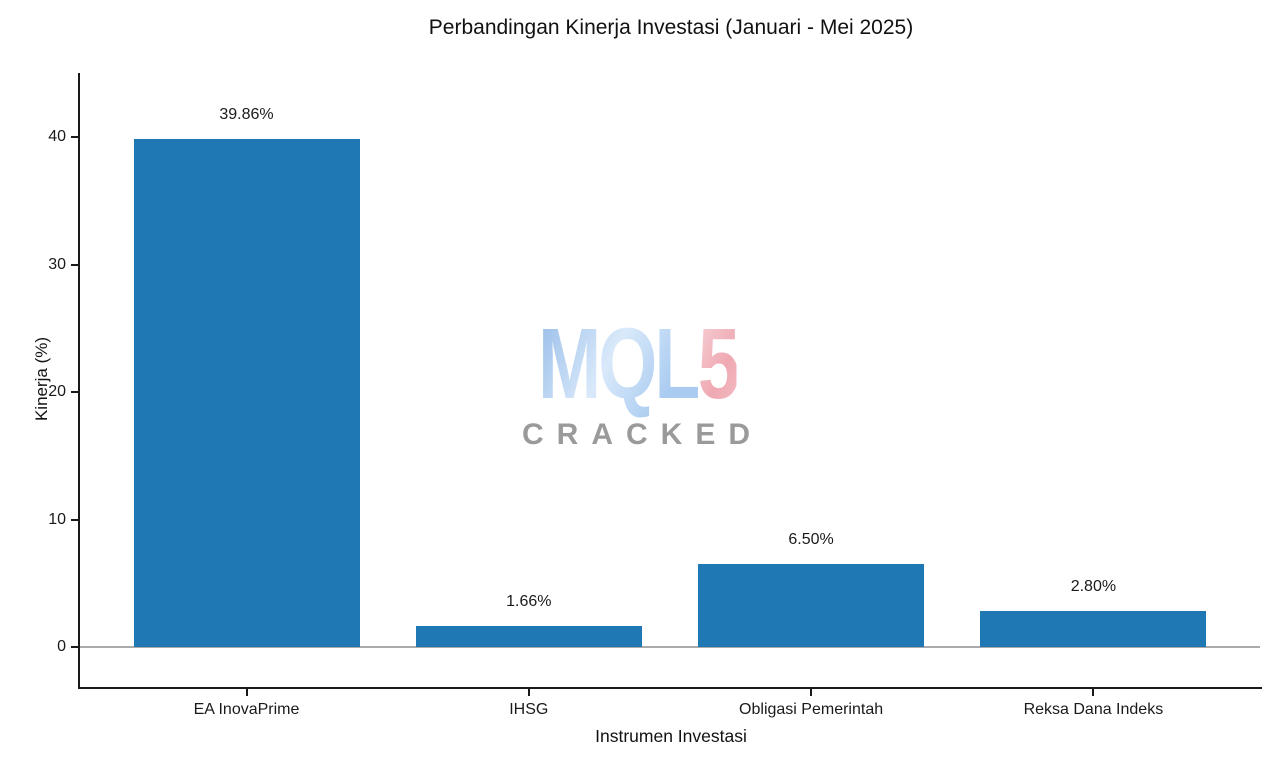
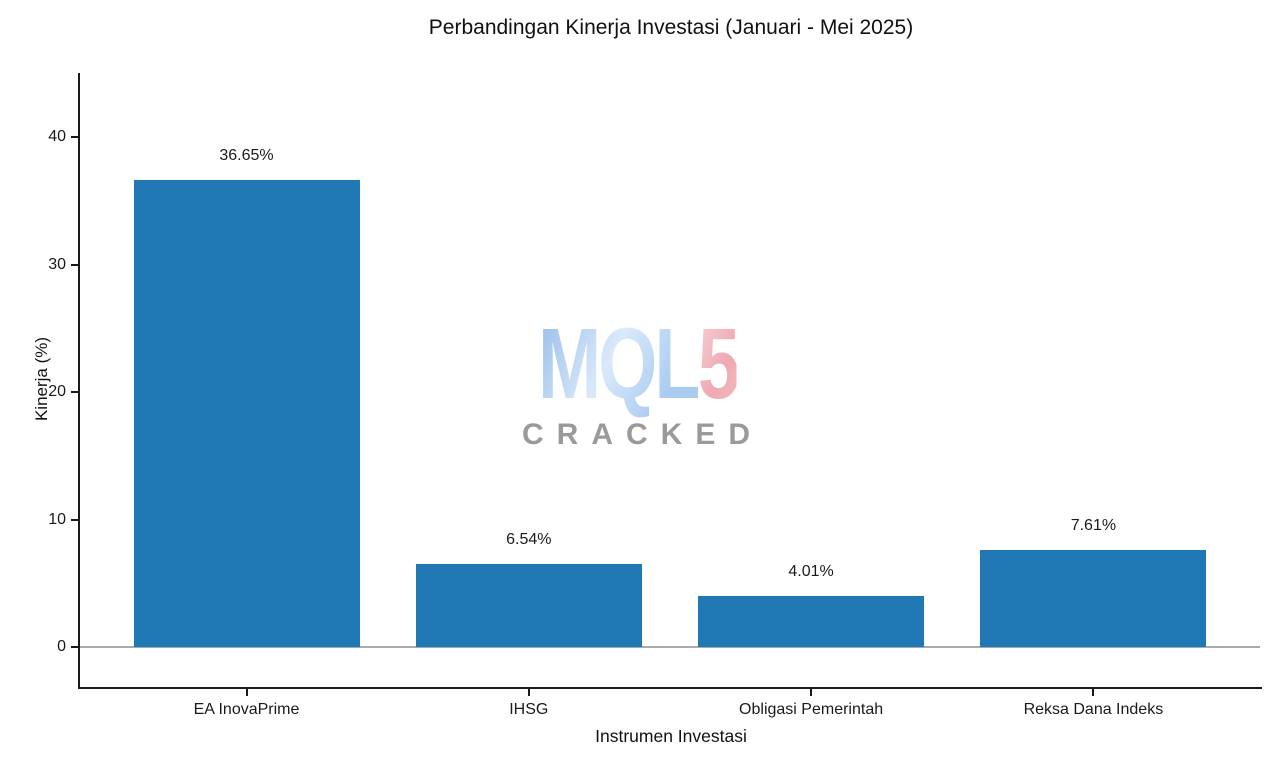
EA InovaPrime: 39.86% -> 36.65%
IHSG: 1.66% -> 6.54%
Obligasi Pemerintah: 6.50% -> 4.01%
Reksa Dana Indeks: 2.80% -> 7.61%
